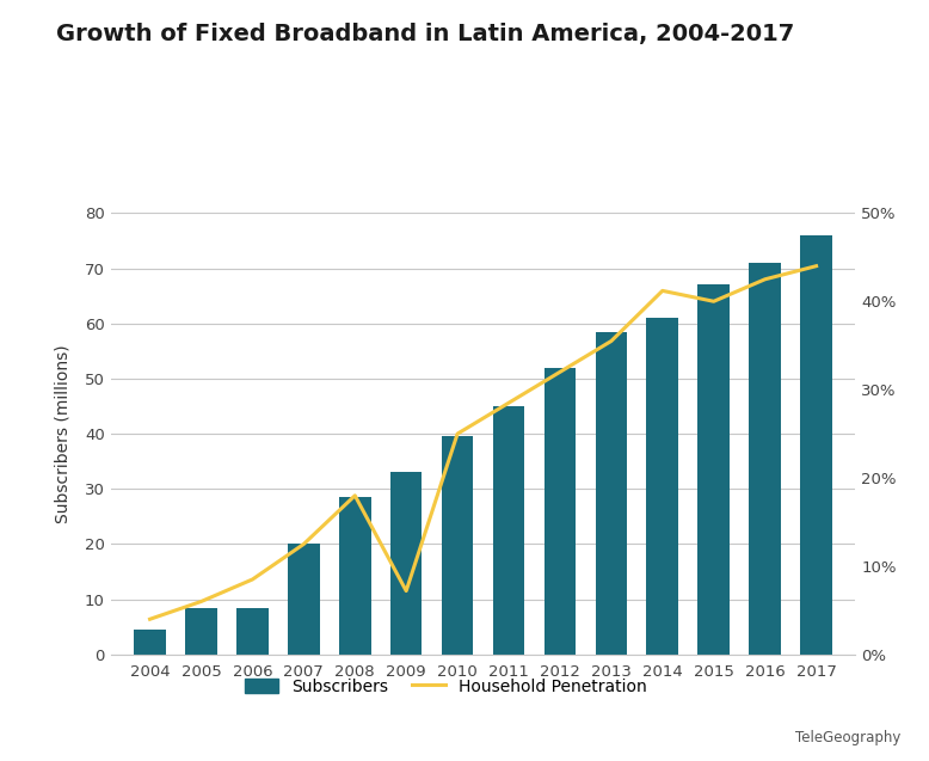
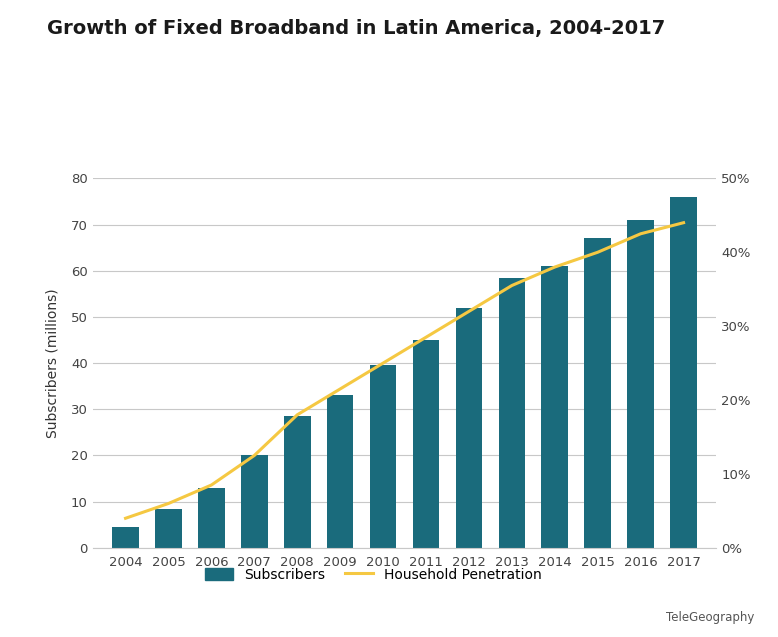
Subscribers/2006: 8.5 -> 13.0
Household Penetration/2009: 7.2% -> 21.5%
Household Penetration/2014: 41.2% -> 38.0%
